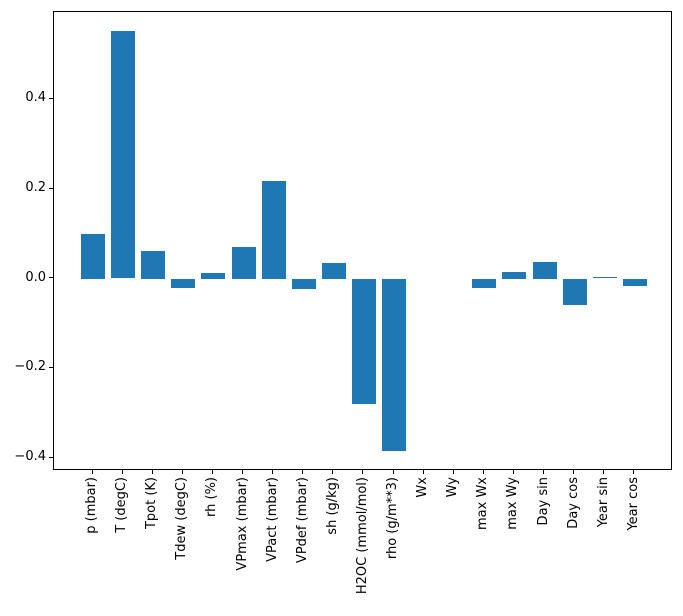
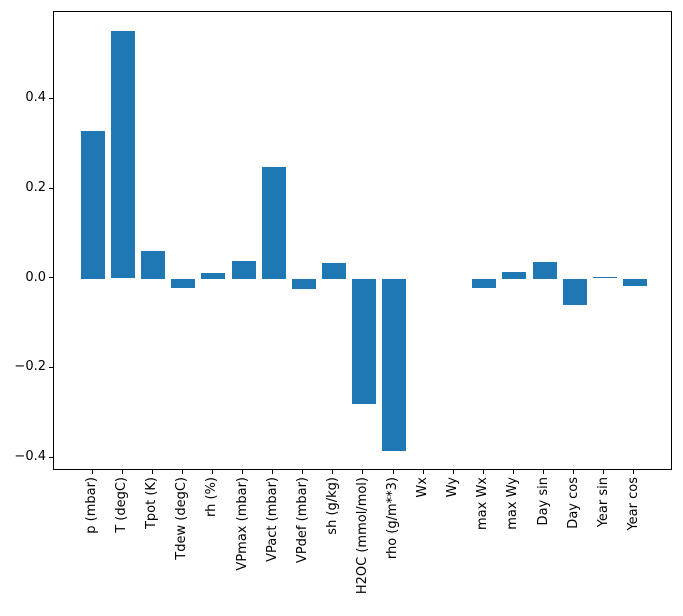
p (mbar): 0.10 -> 0.33
VPmax (mbar): 0.07 -> 0.04
VPact (mbar): 0.22 -> 0.25
